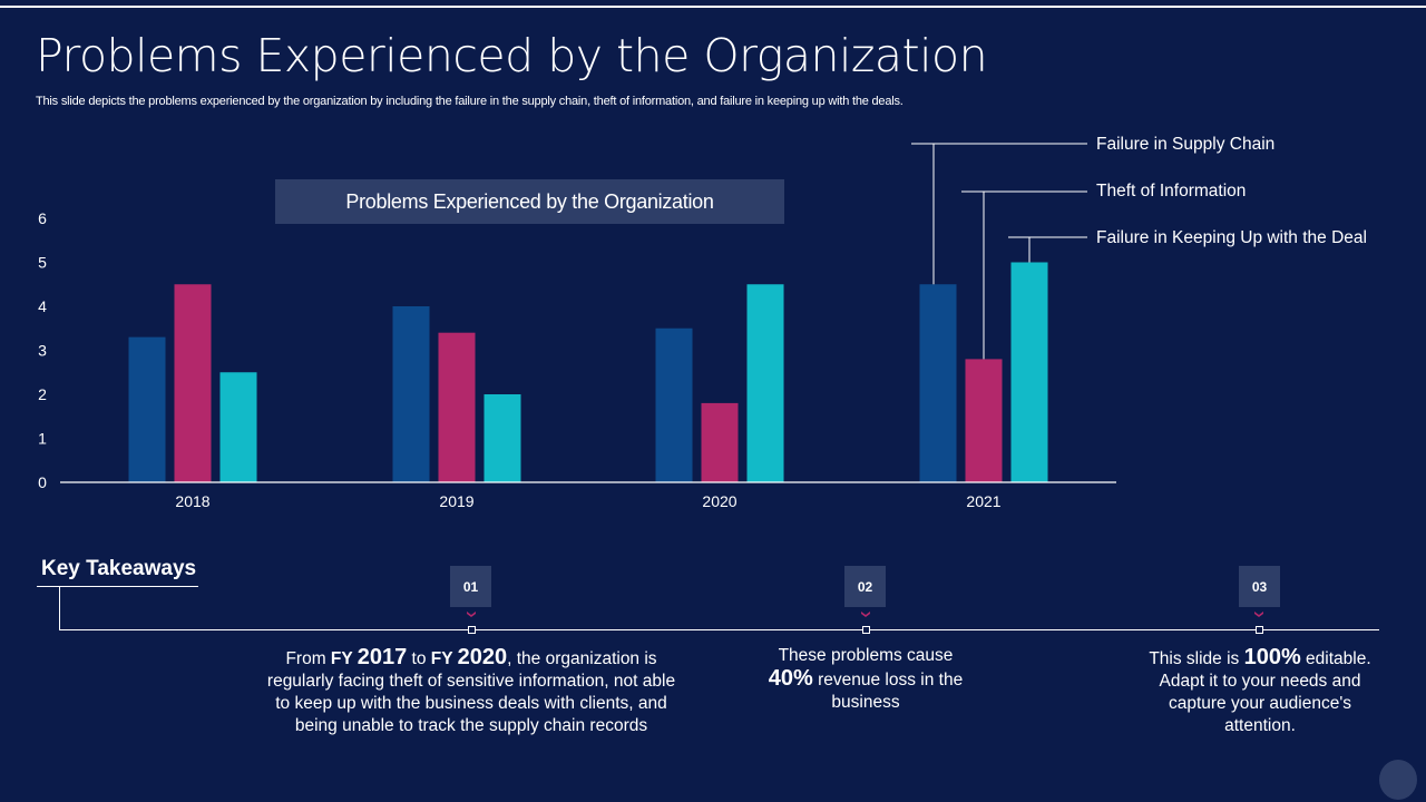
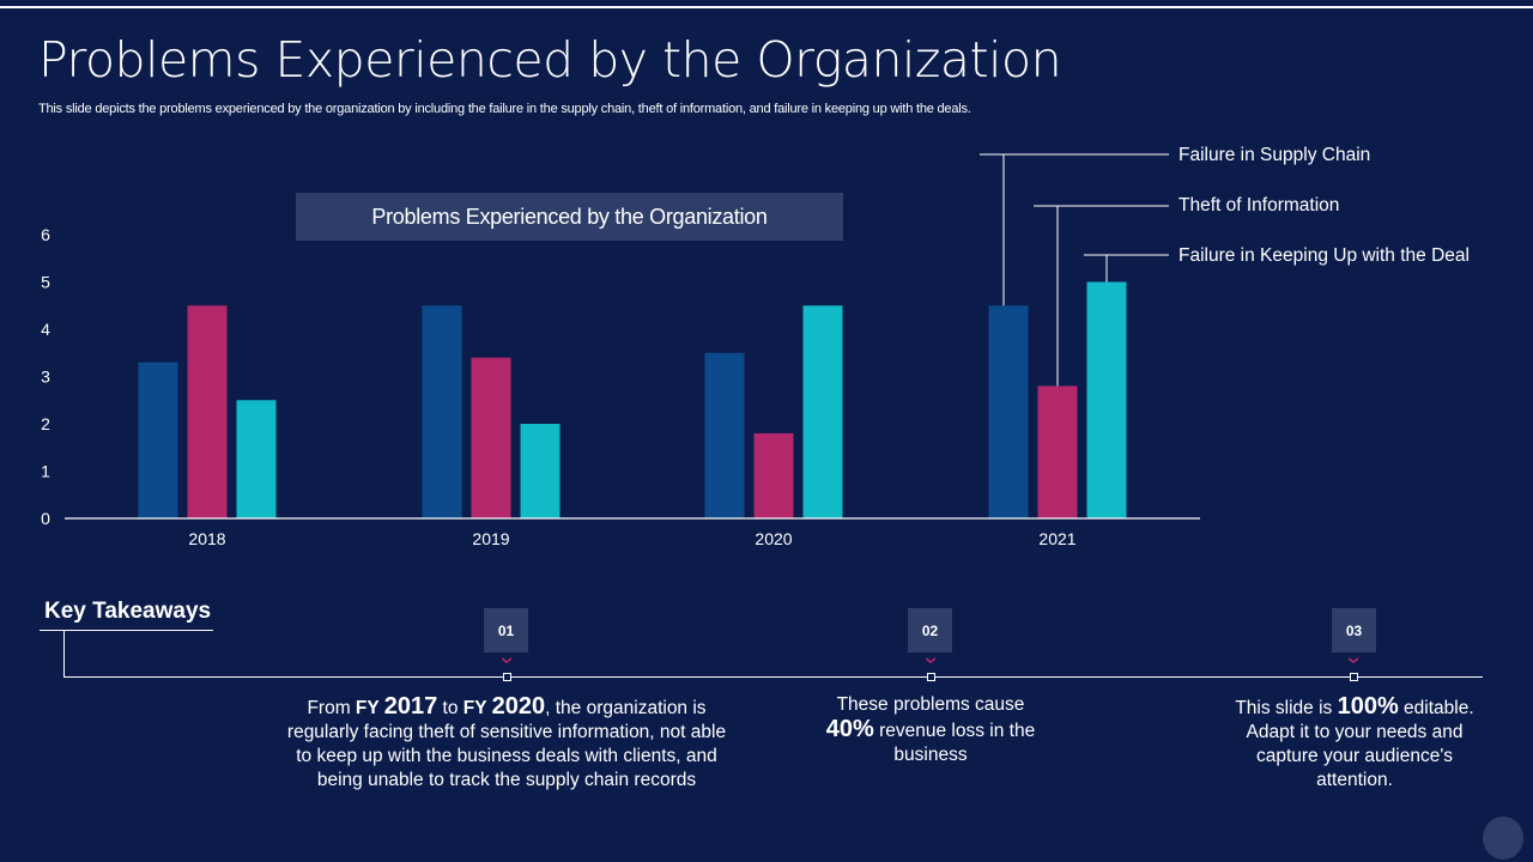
Failure in Supply Chain/2019: 4.0 -> 4.5
